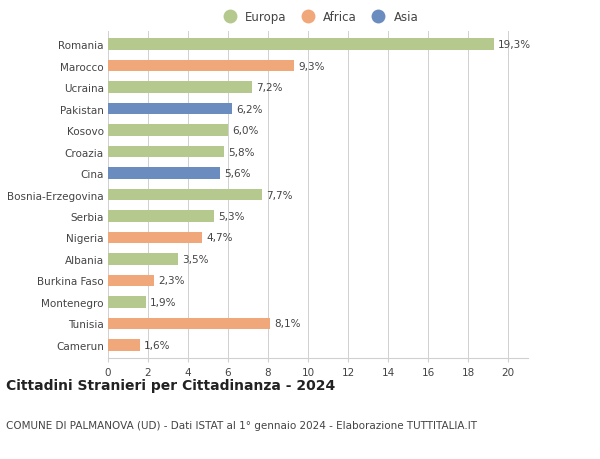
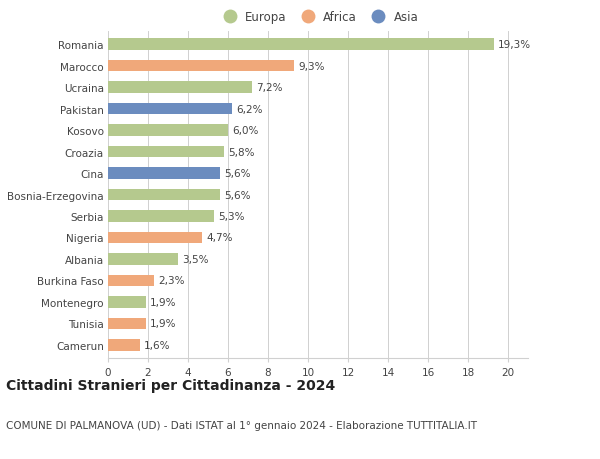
Bosnia-Erzegovina: 7,7% -> 5,6%
Tunisia: 8,1% -> 1,9%
